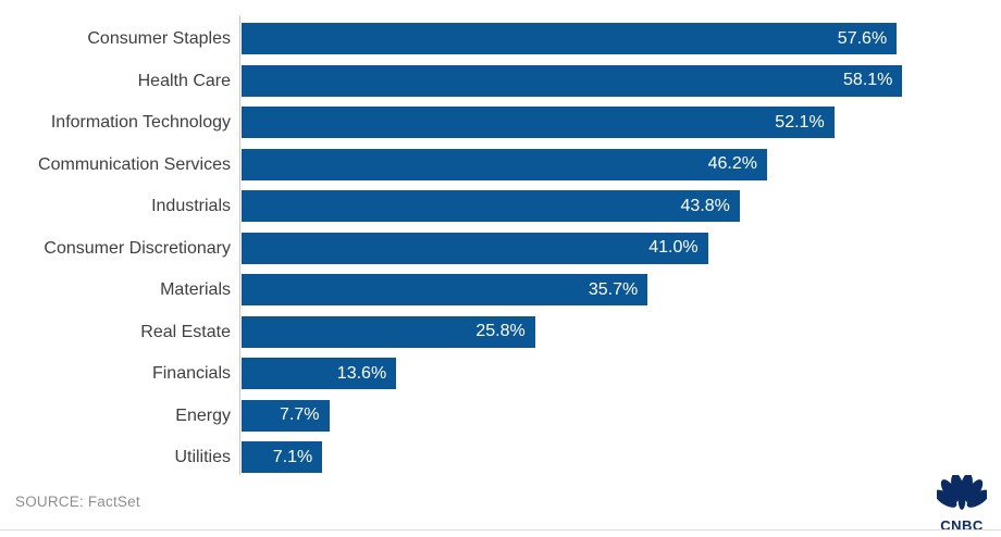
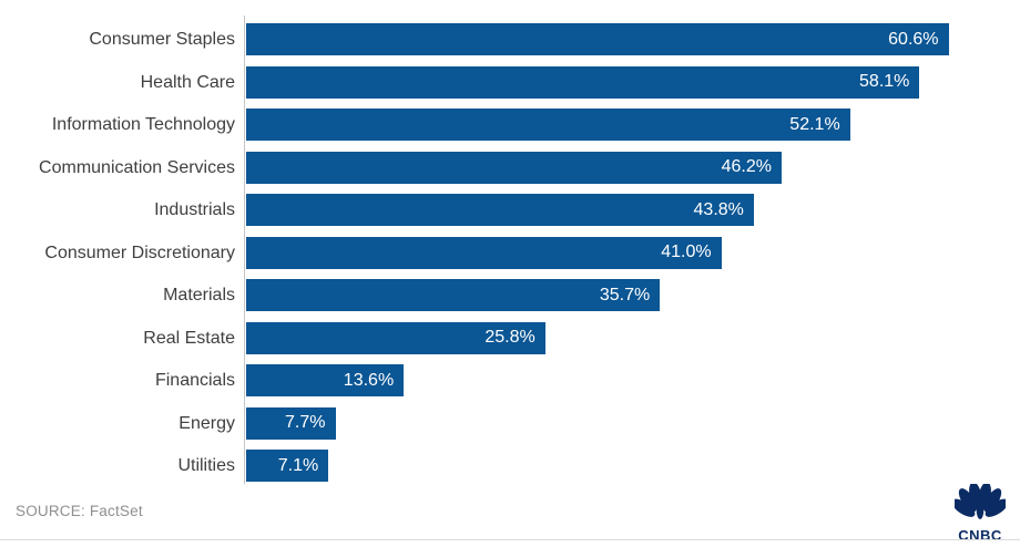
Consumer Staples: 57.6% -> 60.6%
